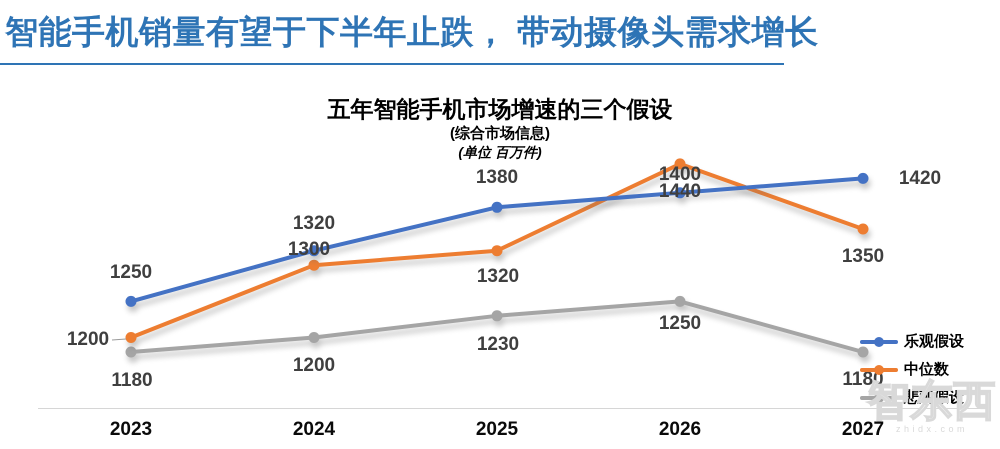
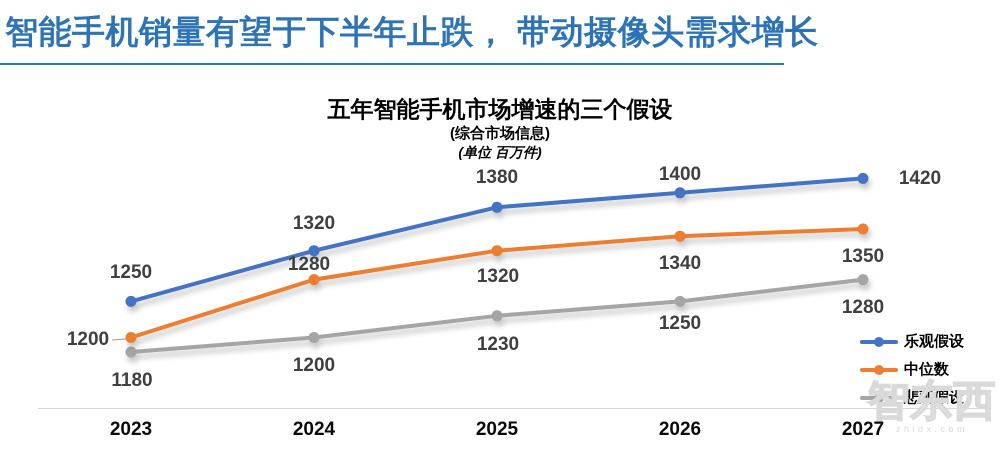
中位数/2024: 1300 -> 1280
中位数/2026: 1440 -> 1340
悲观假设/2027: 1180 -> 1280
